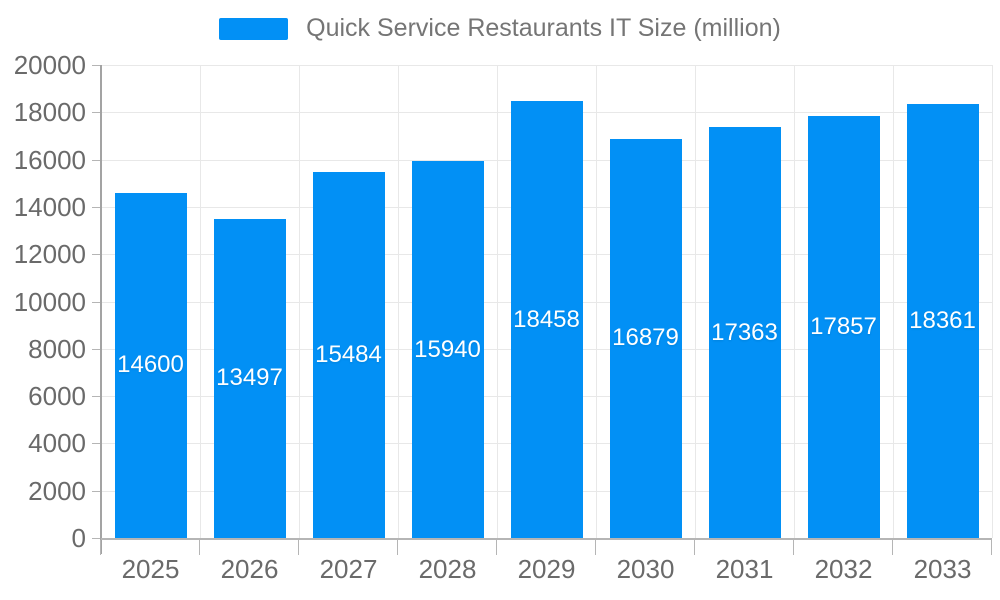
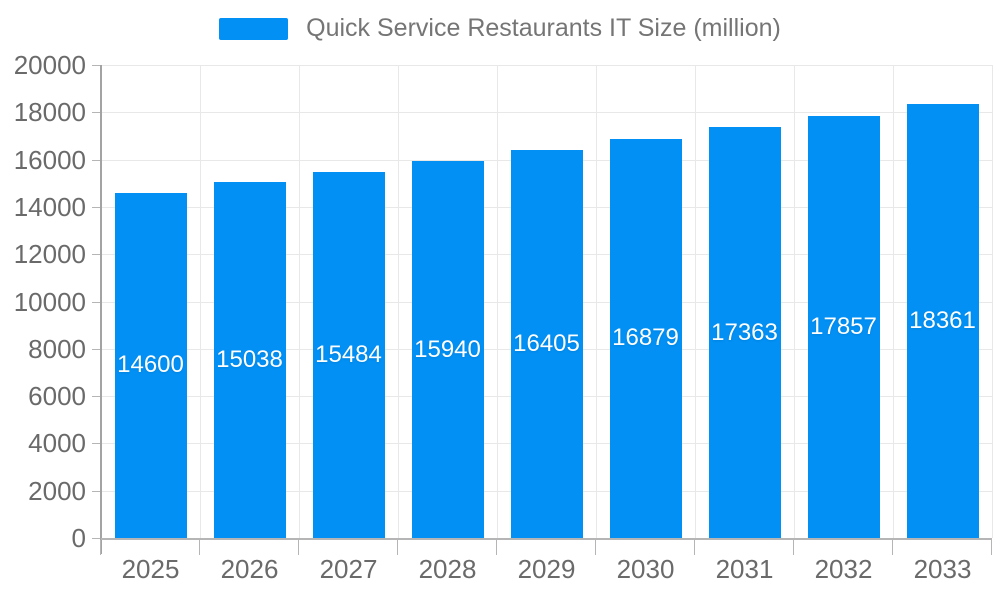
2026: 13497 -> 15038
2029: 18458 -> 16405
